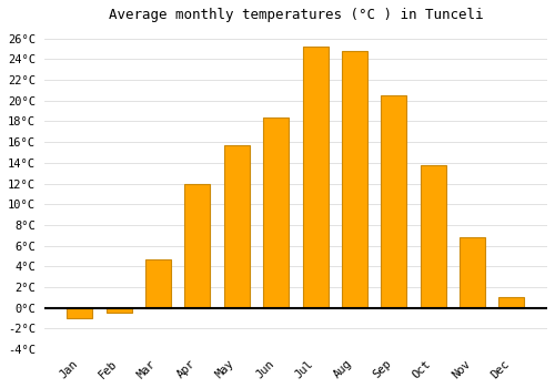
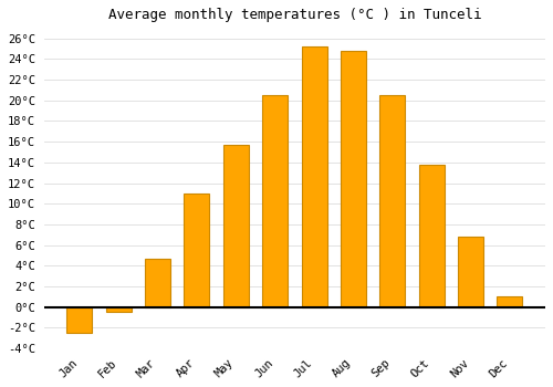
Jan: -1.0°C -> -2.5°C
Apr: 12.0°C -> 11.0°C
Jun: 18.4°C -> 20.5°C
